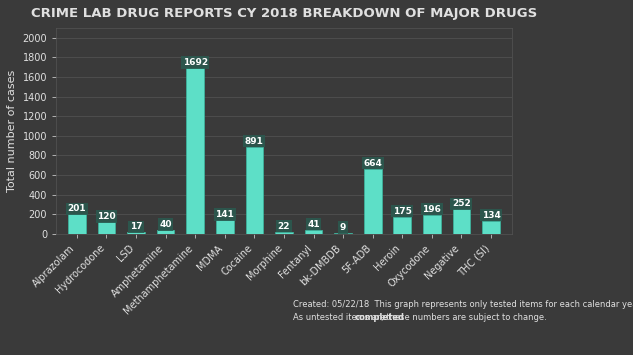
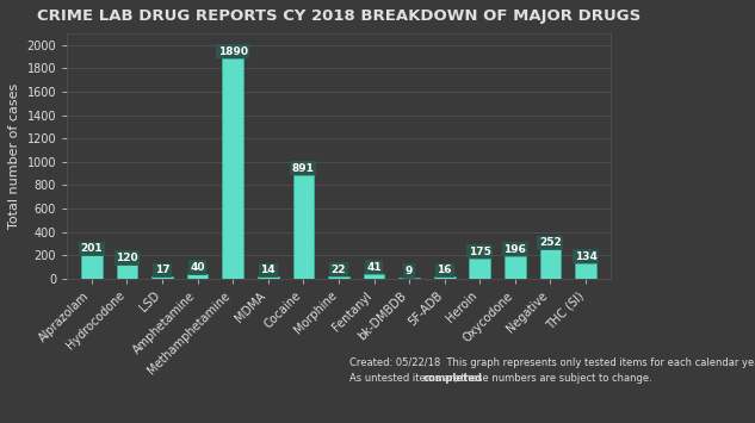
Methamphetamine: 1692 -> 1890
MDMA: 141 -> 14
5F-ADB: 664 -> 16
